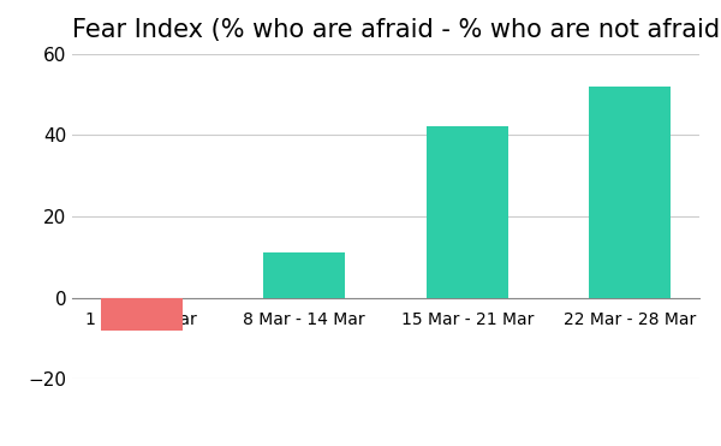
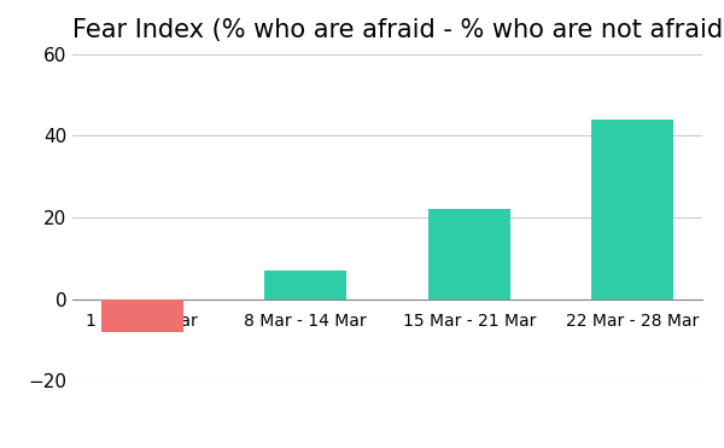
8 Mar - 14 Mar: 11 -> 7
15 Mar - 21 Mar: 42 -> 22
22 Mar - 28 Mar: 52 -> 44
